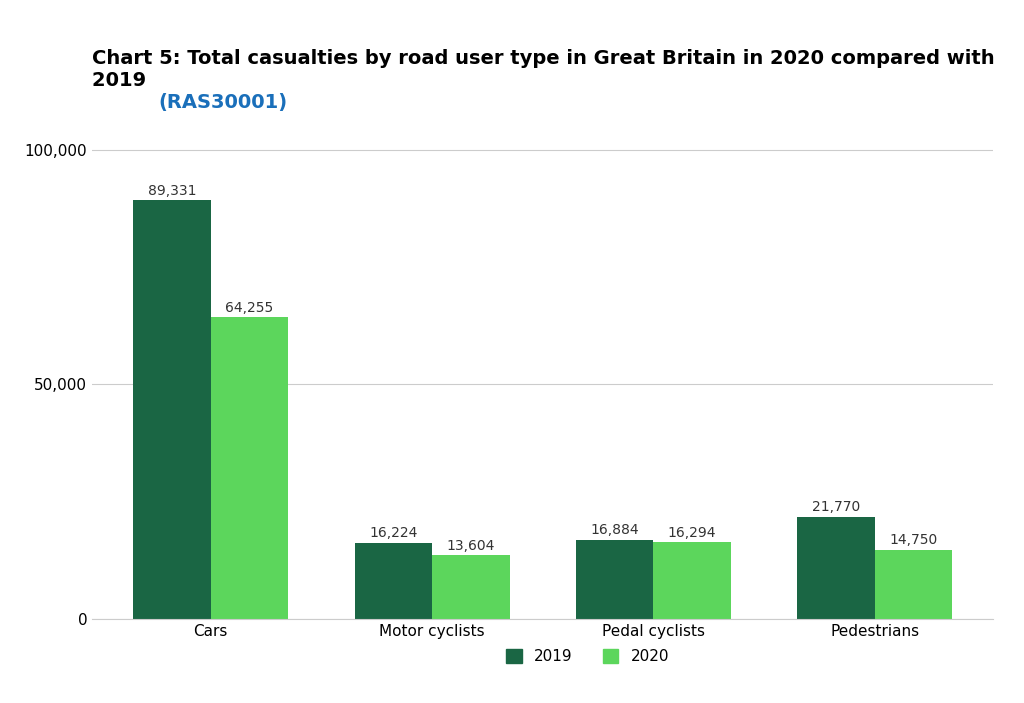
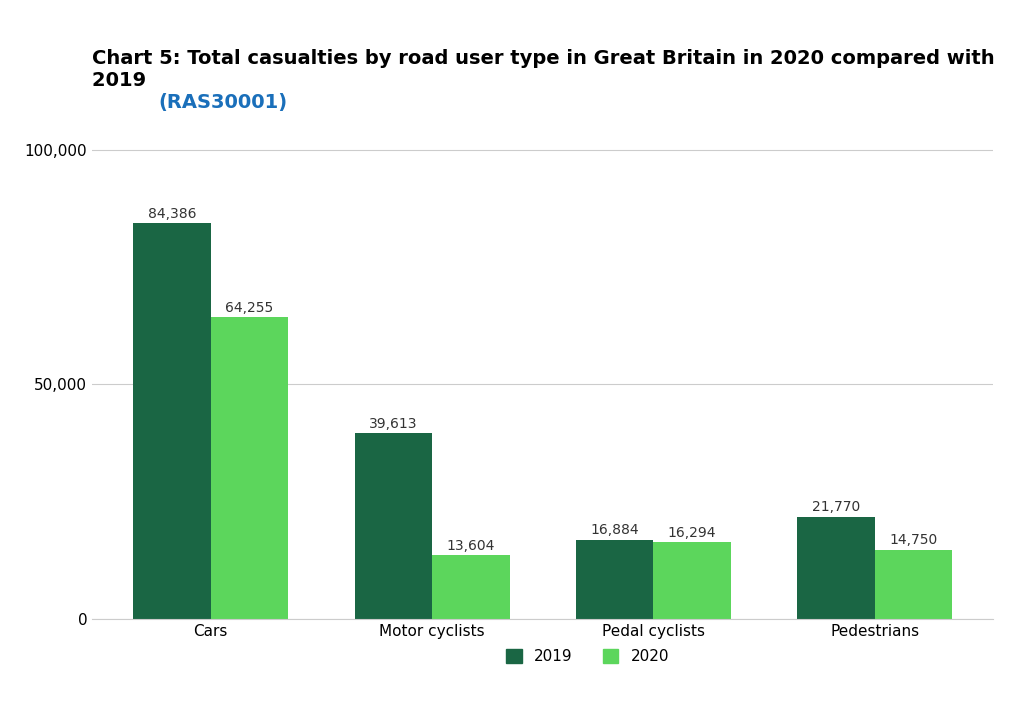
2019/Cars: 89,331 -> 84,386
2019/Motor cyclists: 16,224 -> 39,613
